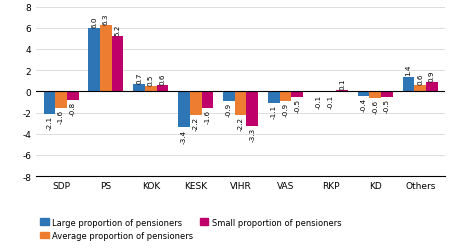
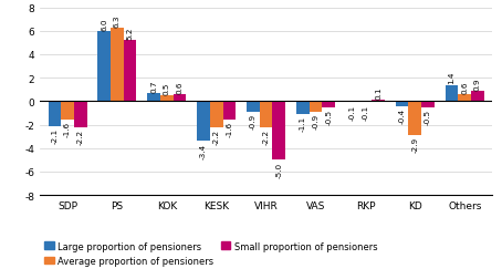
Small proportion of pensioners/SDP: -0.8 -> -2.2
Small proportion of pensioners/VIHR: -3.3 -> -5.0
Average proportion of pensioners/KD: -0.6 -> -2.9
